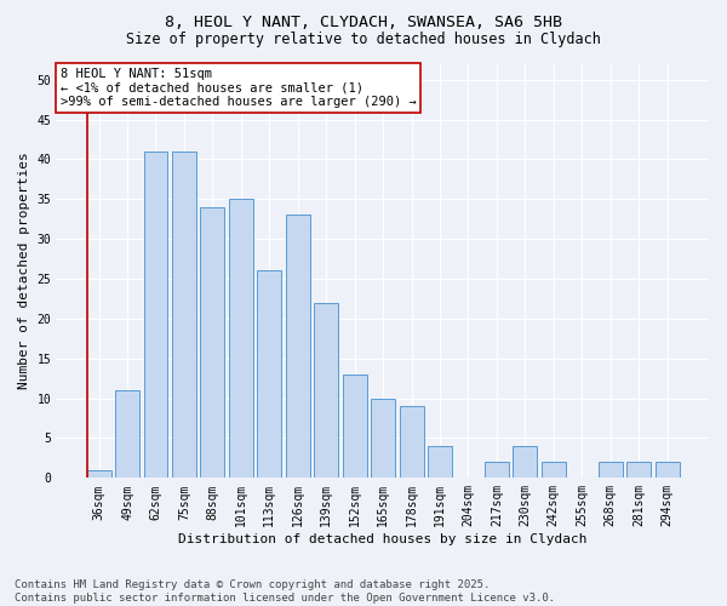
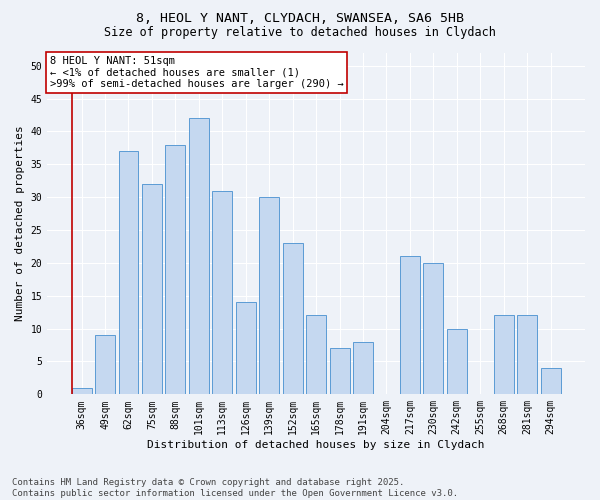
49sqm: 11 -> 9
62sqm: 41 -> 37
75sqm: 41 -> 32
88sqm: 34 -> 38
101sqm: 35 -> 42
113sqm: 26 -> 31
126sqm: 33 -> 14
139sqm: 22 -> 30
152sqm: 13 -> 23
165sqm: 10 -> 12
178sqm: 9 -> 7
191sqm: 4 -> 8
217sqm: 2 -> 21
230sqm: 4 -> 20
242sqm: 2 -> 10
268sqm: 2 -> 12
281sqm: 2 -> 12
294sqm: 2 -> 4
